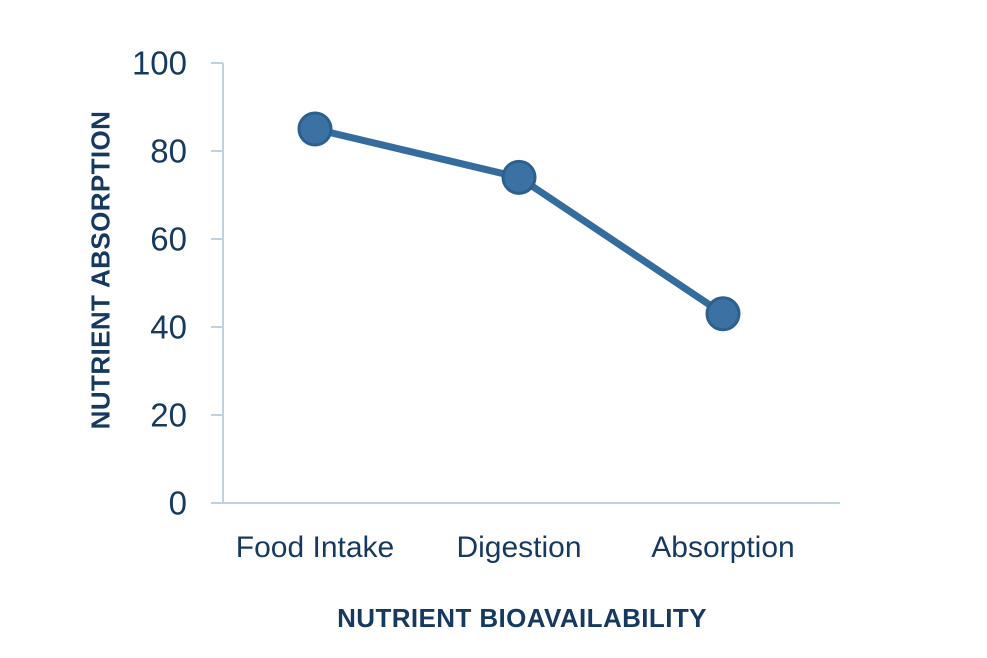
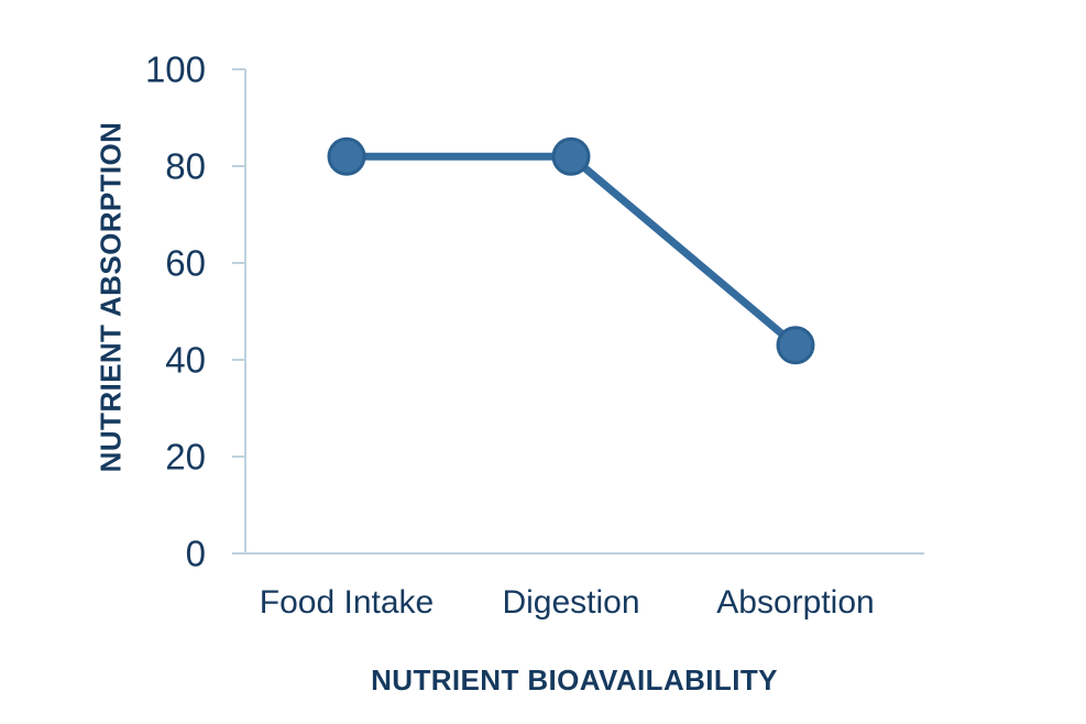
Food Intake: 85 -> 82
Digestion: 74 -> 82
